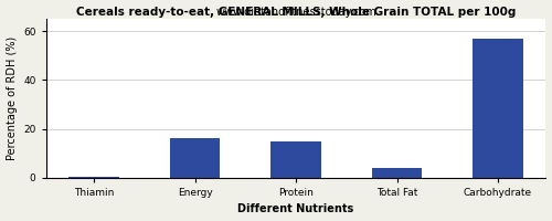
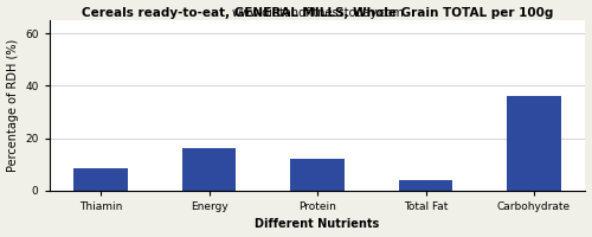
Thiamin: 0.2 -> 8.5
Protein: 15.0 -> 12.0
Carbohydrate: 57.0 -> 36.0
